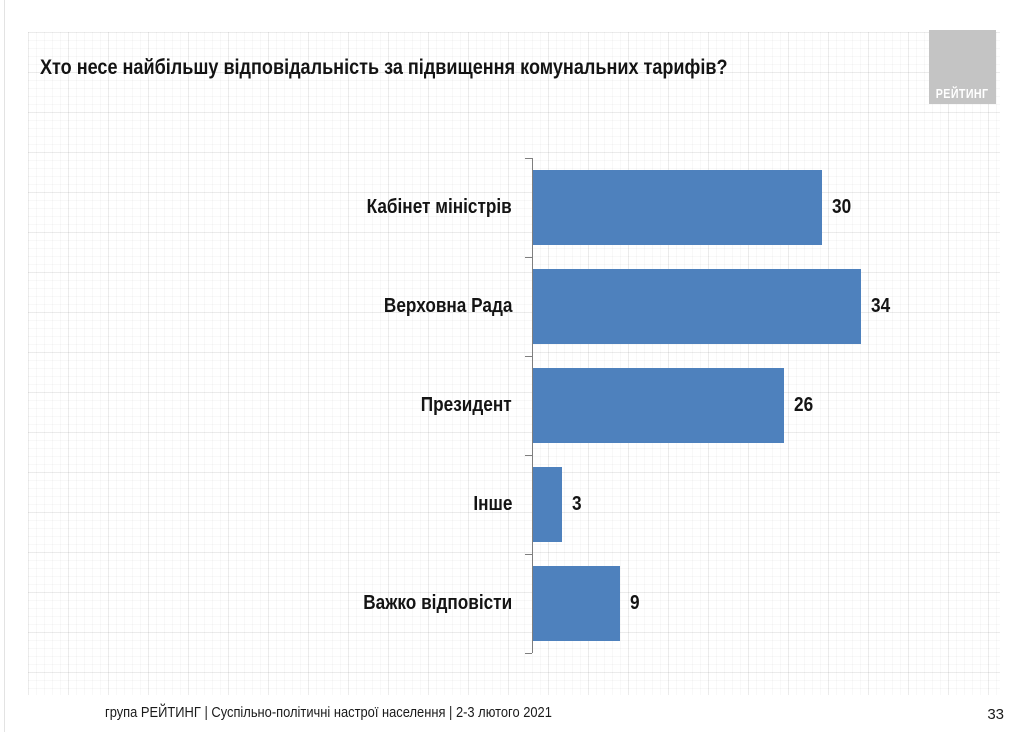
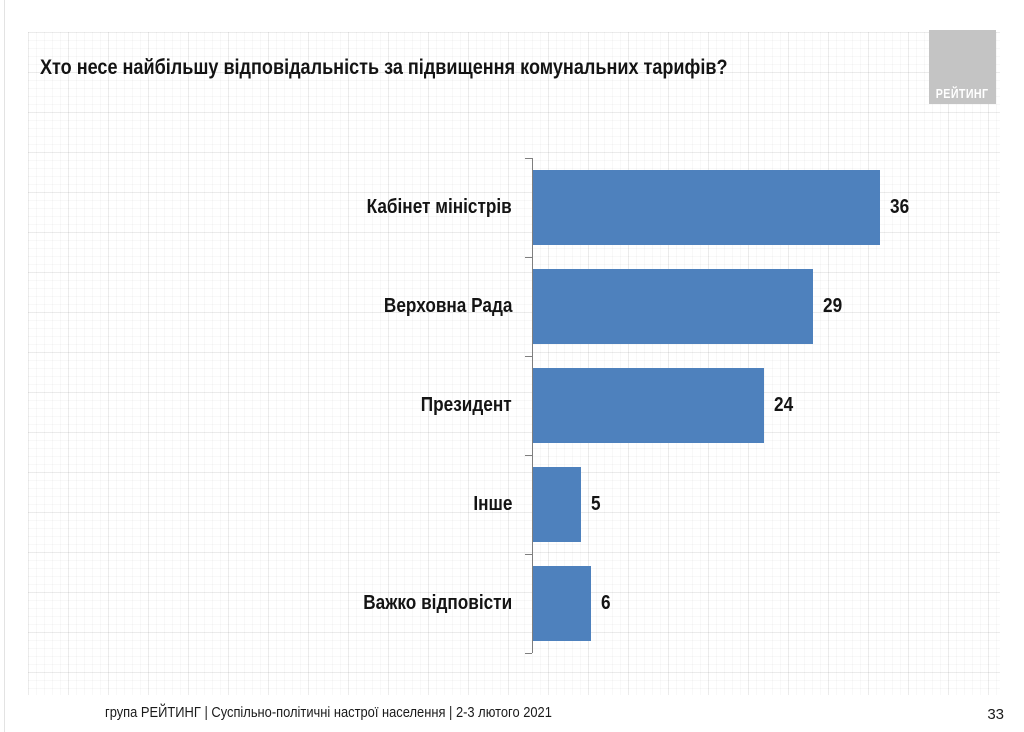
Кабінет міністрів: 30 -> 36
Верховна Рада: 34 -> 29
Президент: 26 -> 24
Інше: 3 -> 5
Важко відповісти: 9 -> 6
